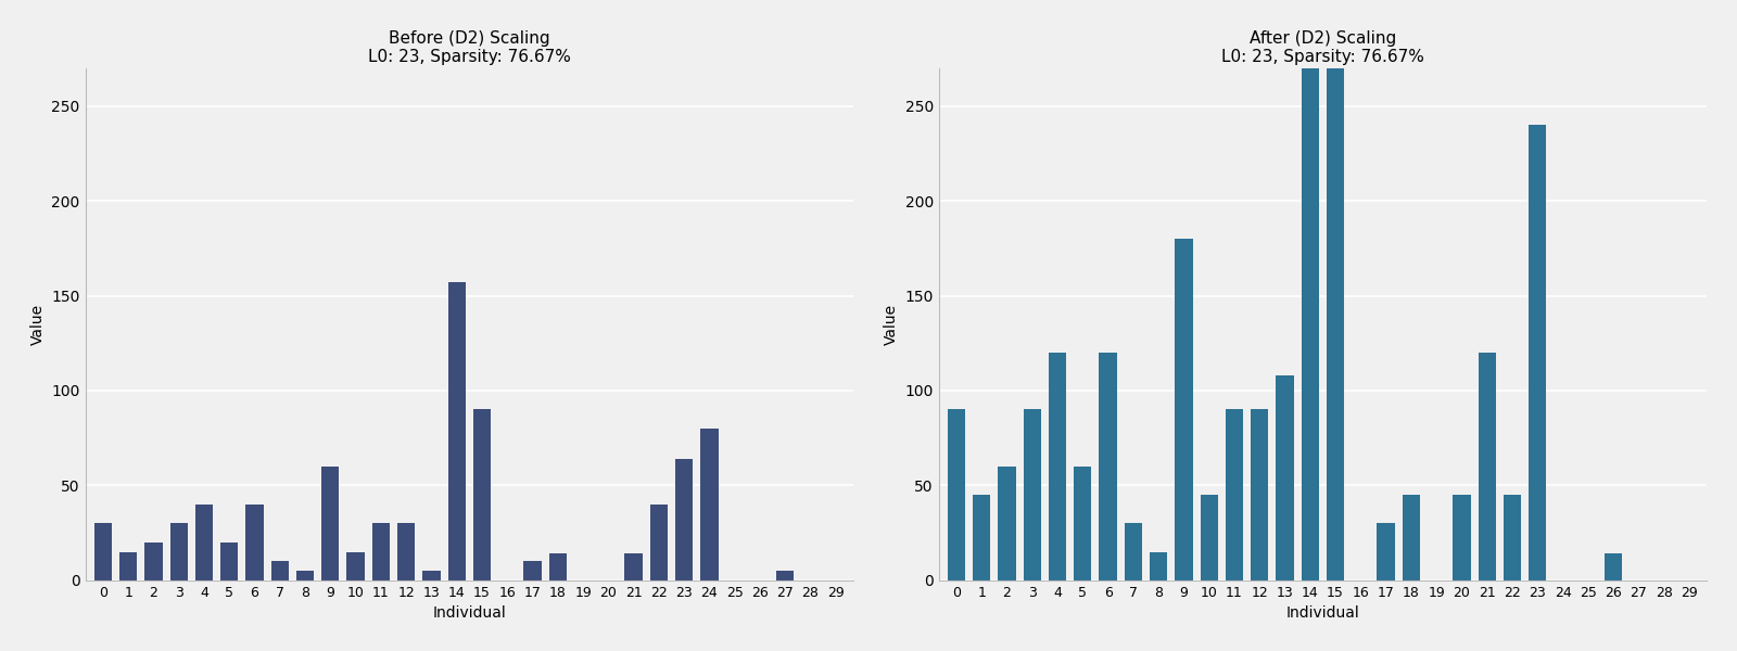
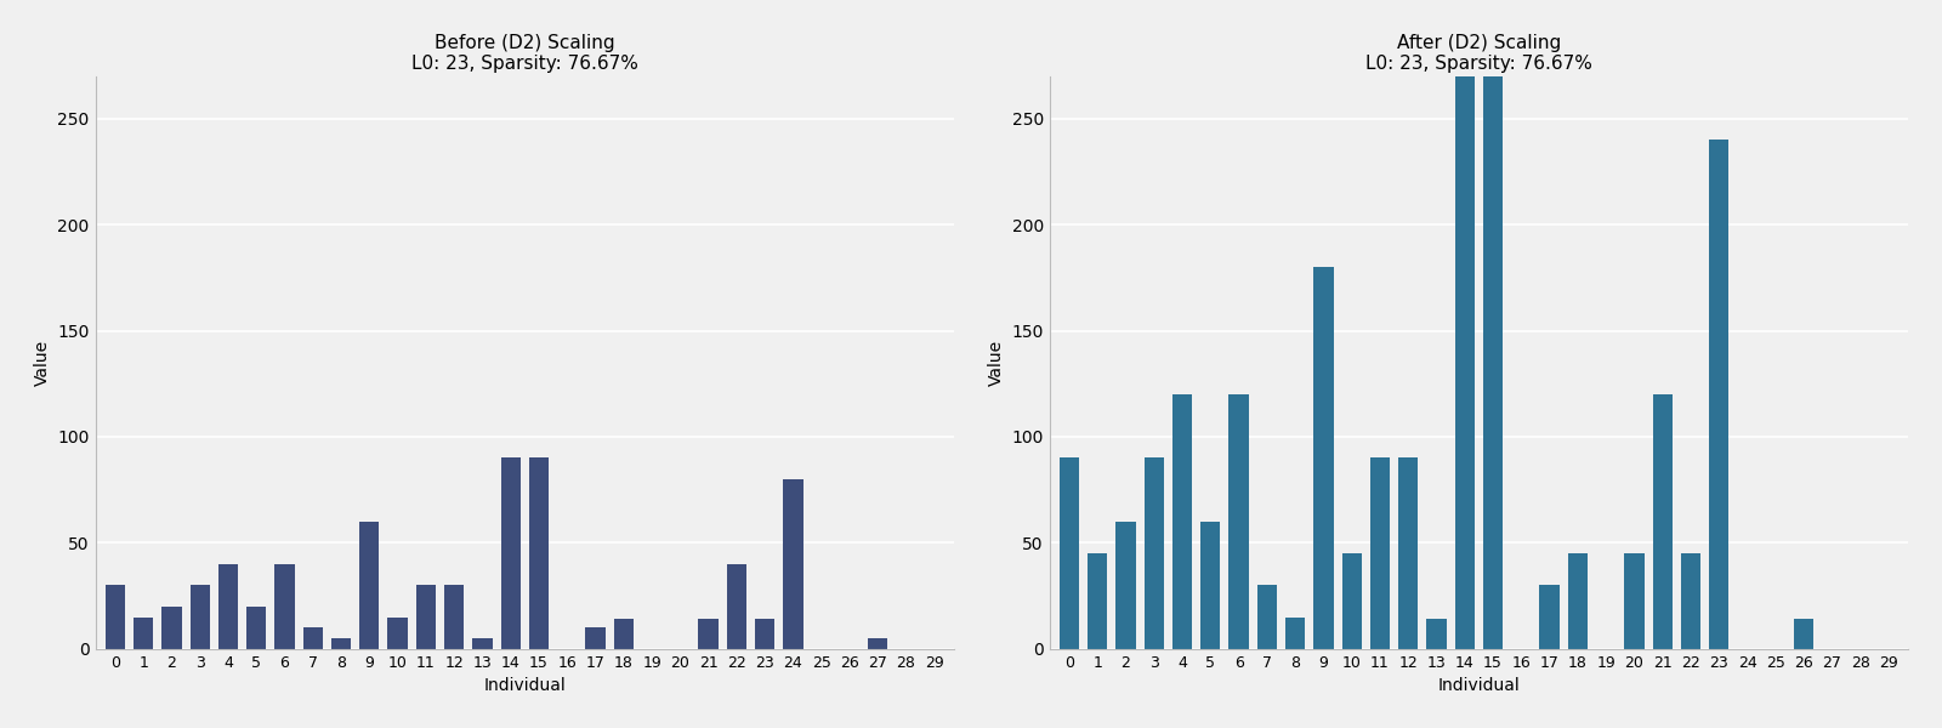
Before (D2) Scaling L0: 23, Sparsity: 76.67%/14: 157 -> 90
Before (D2) Scaling L0: 23, Sparsity: 76.67%/23: 64 -> 14
After (D2) Scaling L0: 23, Sparsity: 76.67%/13: 108 -> 14
